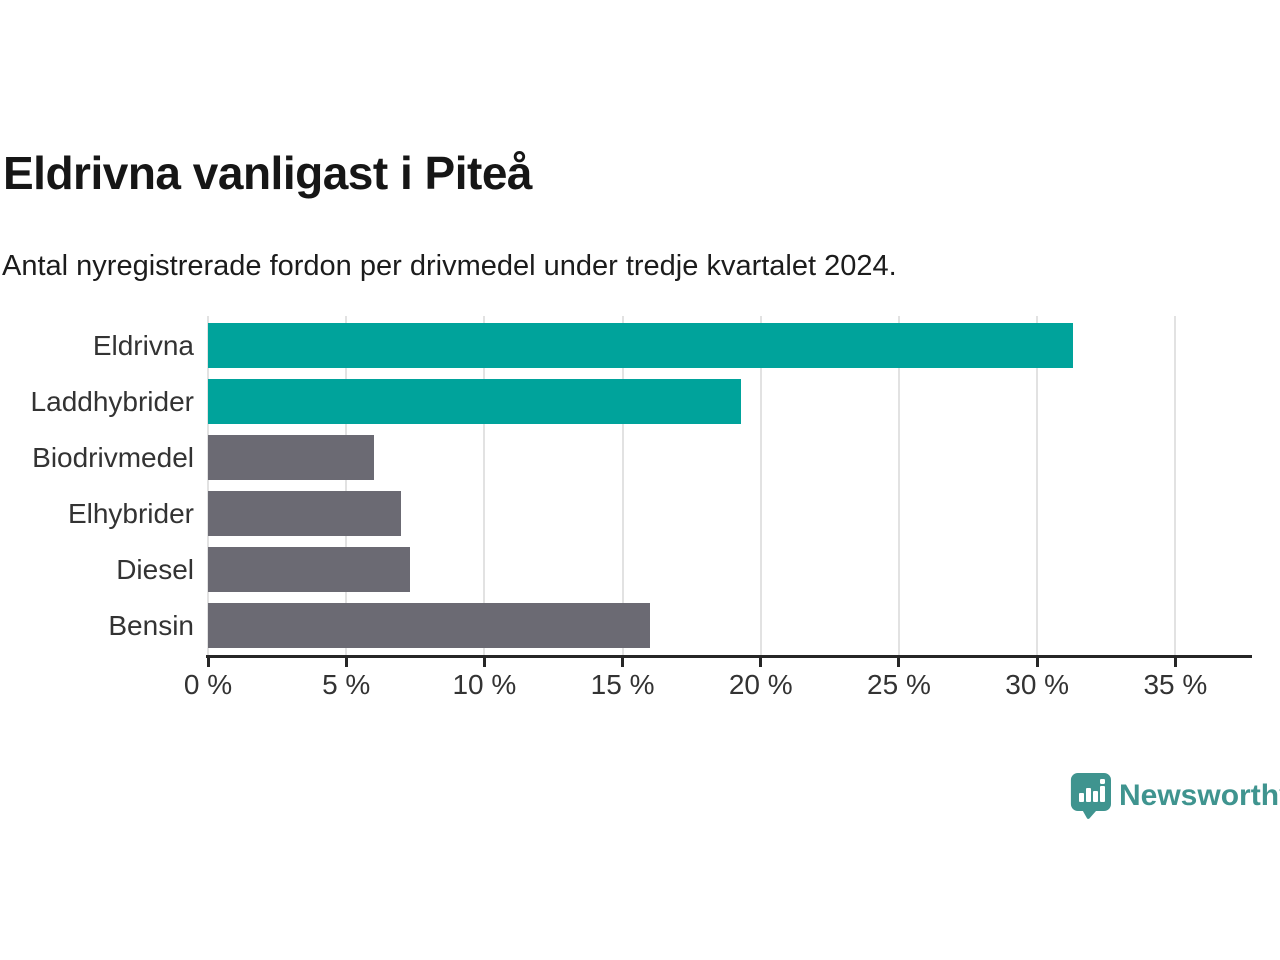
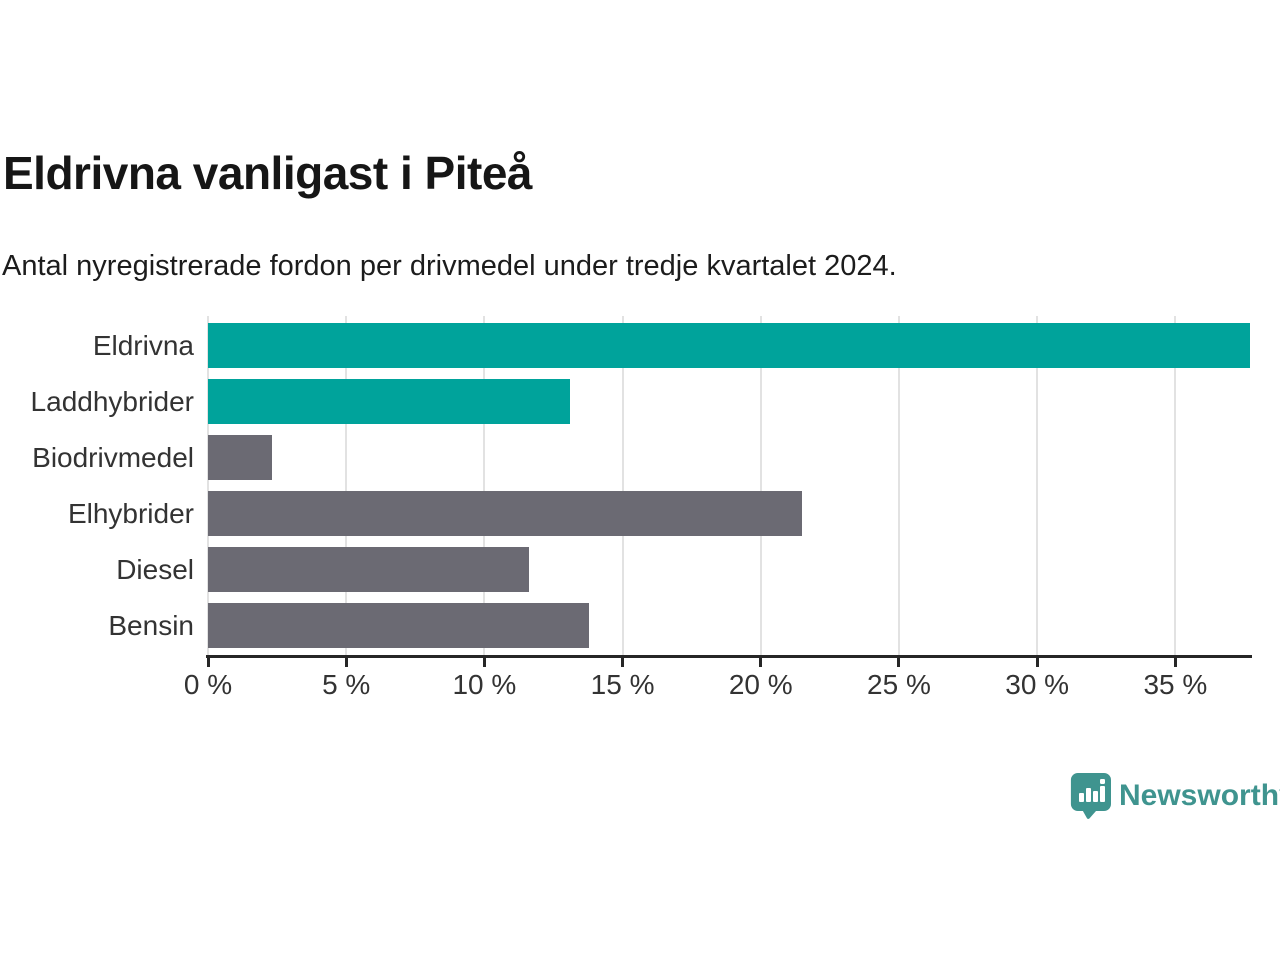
Eldrivna: 31.3% -> 37.7%
Laddhybrider: 19.3% -> 13.1%
Biodrivmedel: 6.0% -> 2.3%
Elhybrider: 7.0% -> 21.5%
Diesel: 7.3% -> 11.6%
Bensin: 16.0% -> 13.8%
